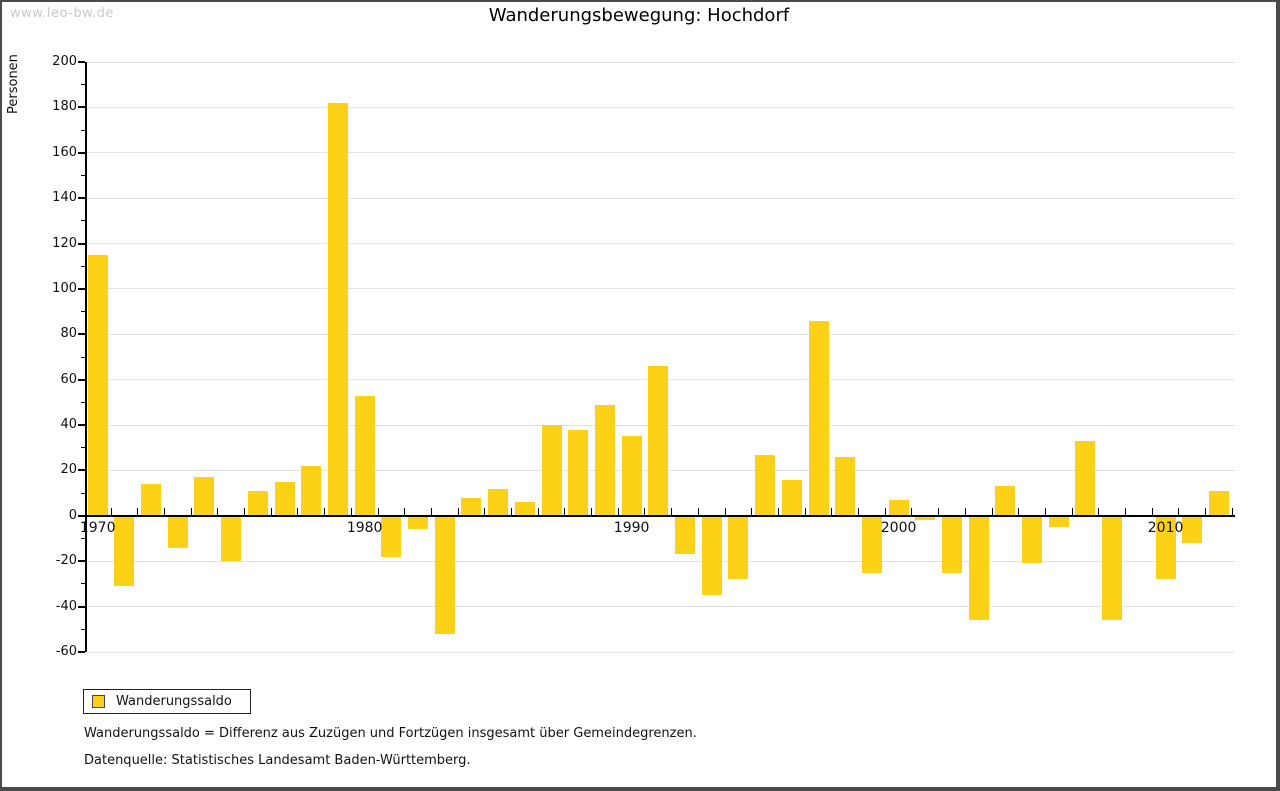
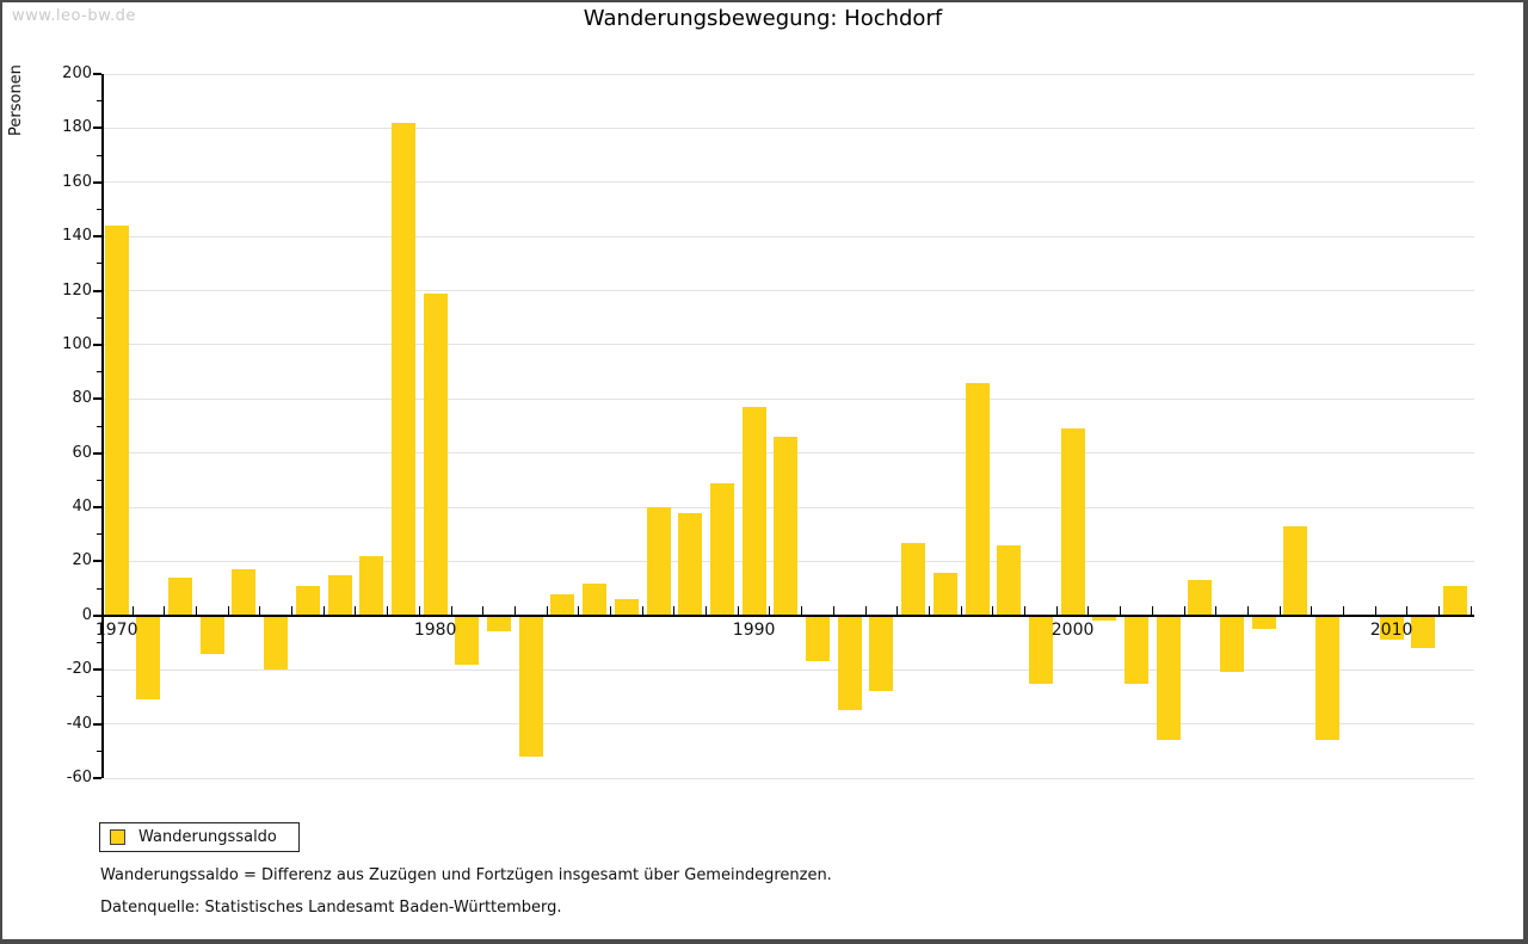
1970: 115 -> 144
1980: 53 -> 119
1990: 35 -> 77
2000: 7 -> 69
2010: -28 -> -9
